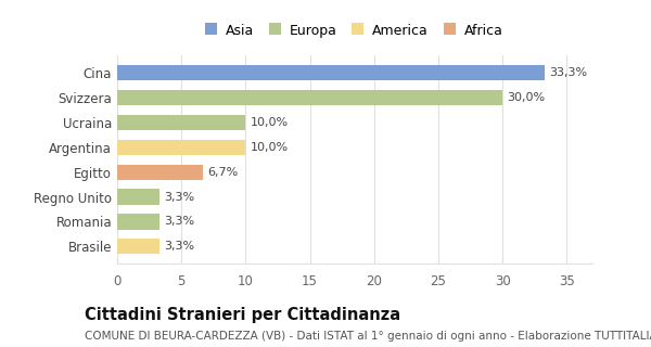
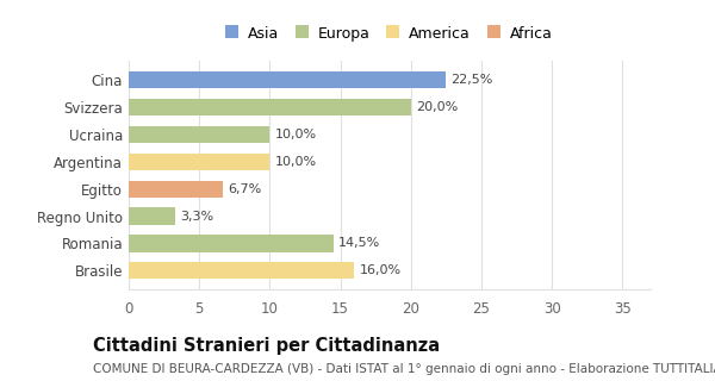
Cina: 33,3% -> 22,5%
Svizzera: 30,0% -> 20,0%
Romania: 3,3% -> 14,5%
Brasile: 3,3% -> 16,0%
